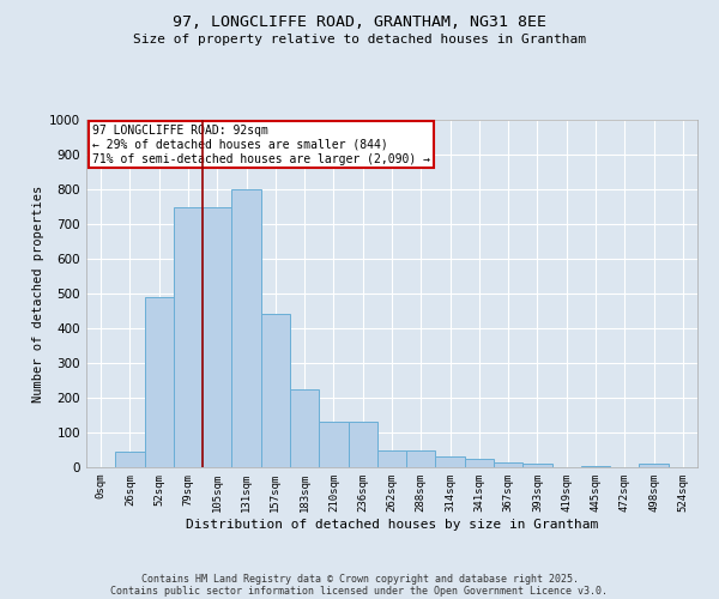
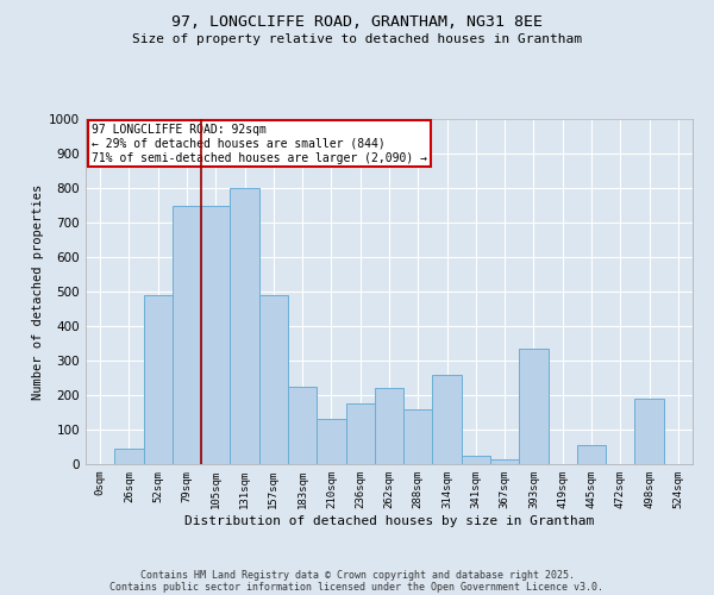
157sqm: 440 -> 490
236sqm: 130 -> 175
262sqm: 50 -> 220
288sqm: 50 -> 160
314sqm: 30 -> 260
393sqm: 10 -> 335
445sqm: 5 -> 55
498sqm: 10 -> 190
